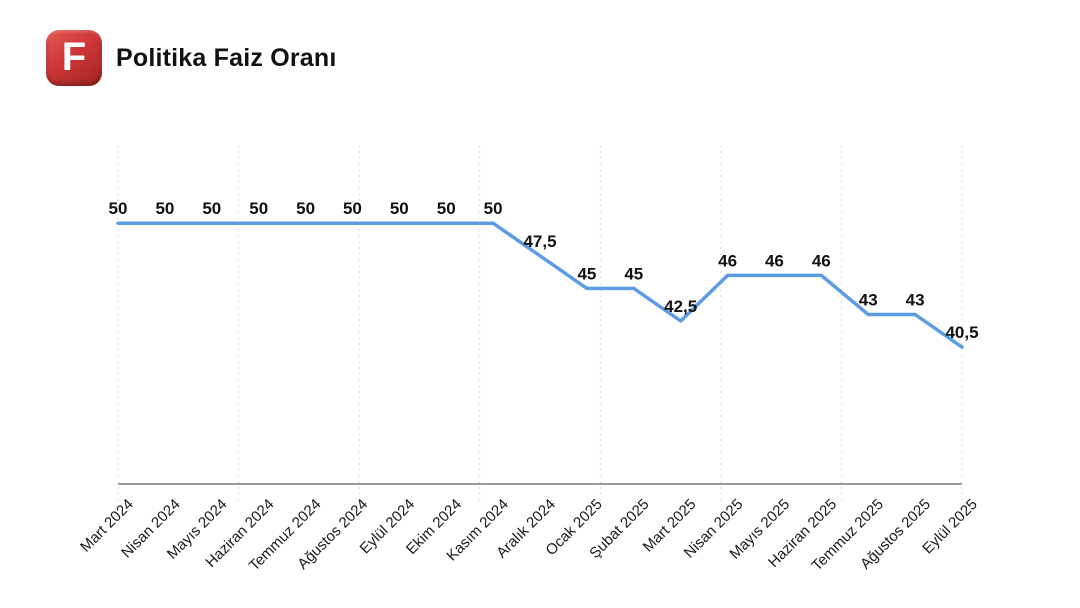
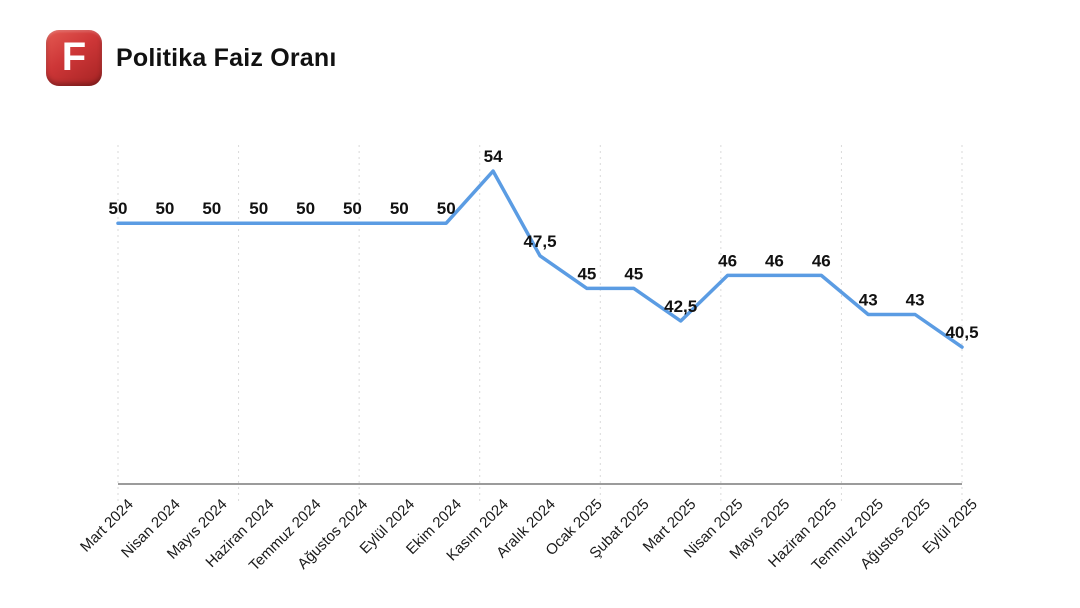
Kasım 2024: 50 -> 54
